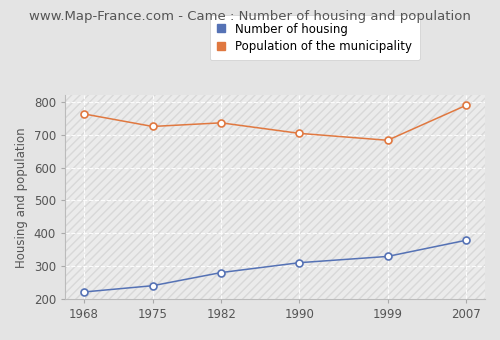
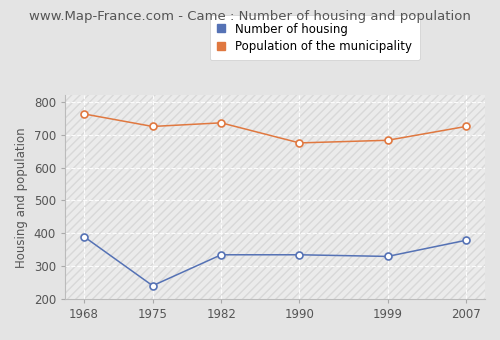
Number of housing/1968: 222 -> 390
Number of housing/1982: 281 -> 335
Number of housing/1990: 311 -> 335
Population of the municipality/1990: 704 -> 675
Population of the municipality/2007: 789 -> 725
